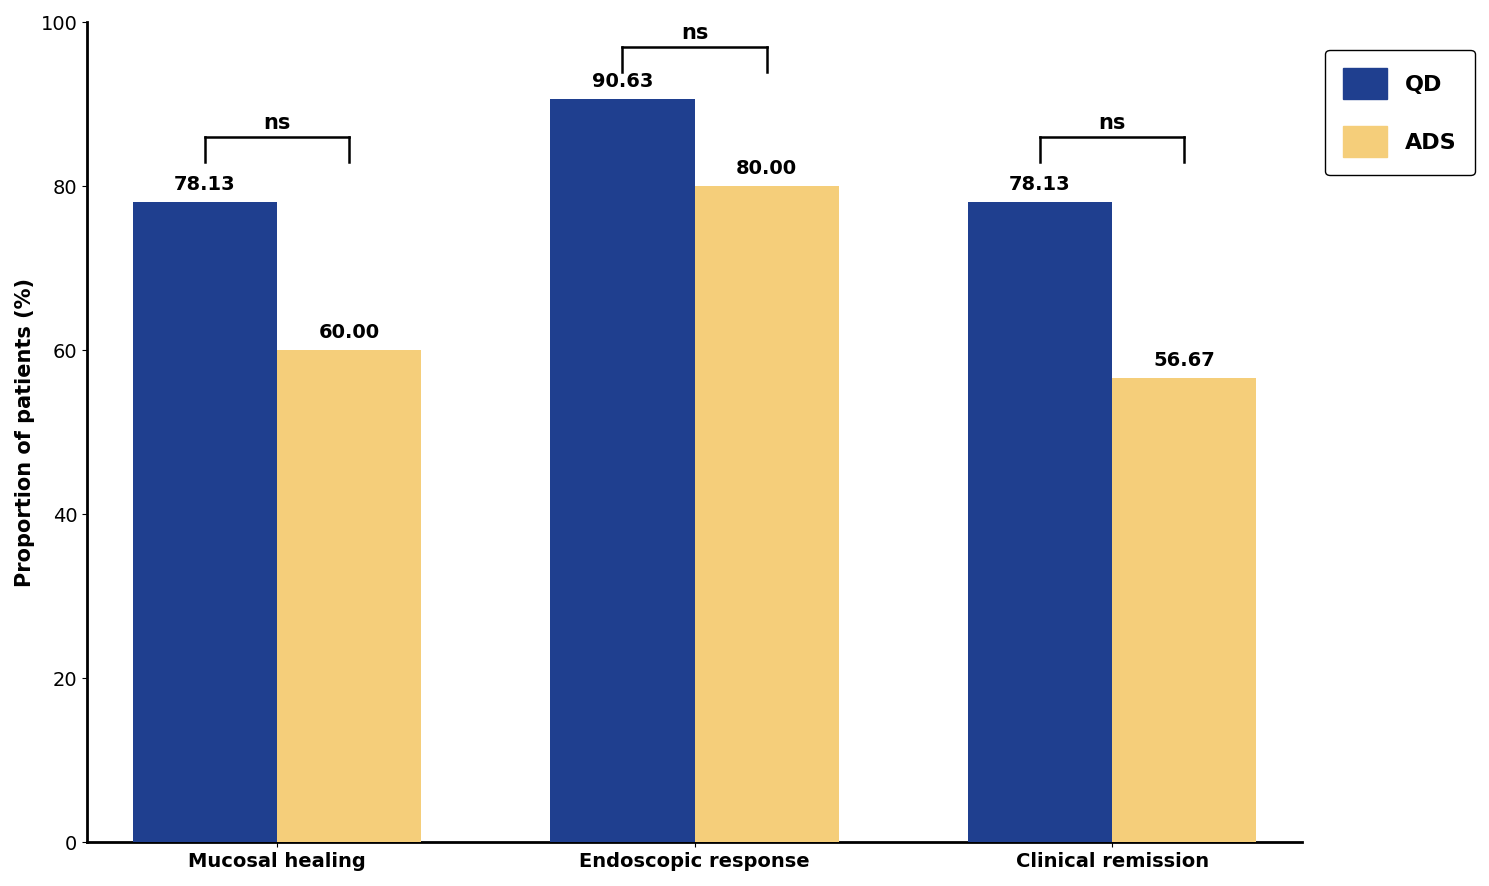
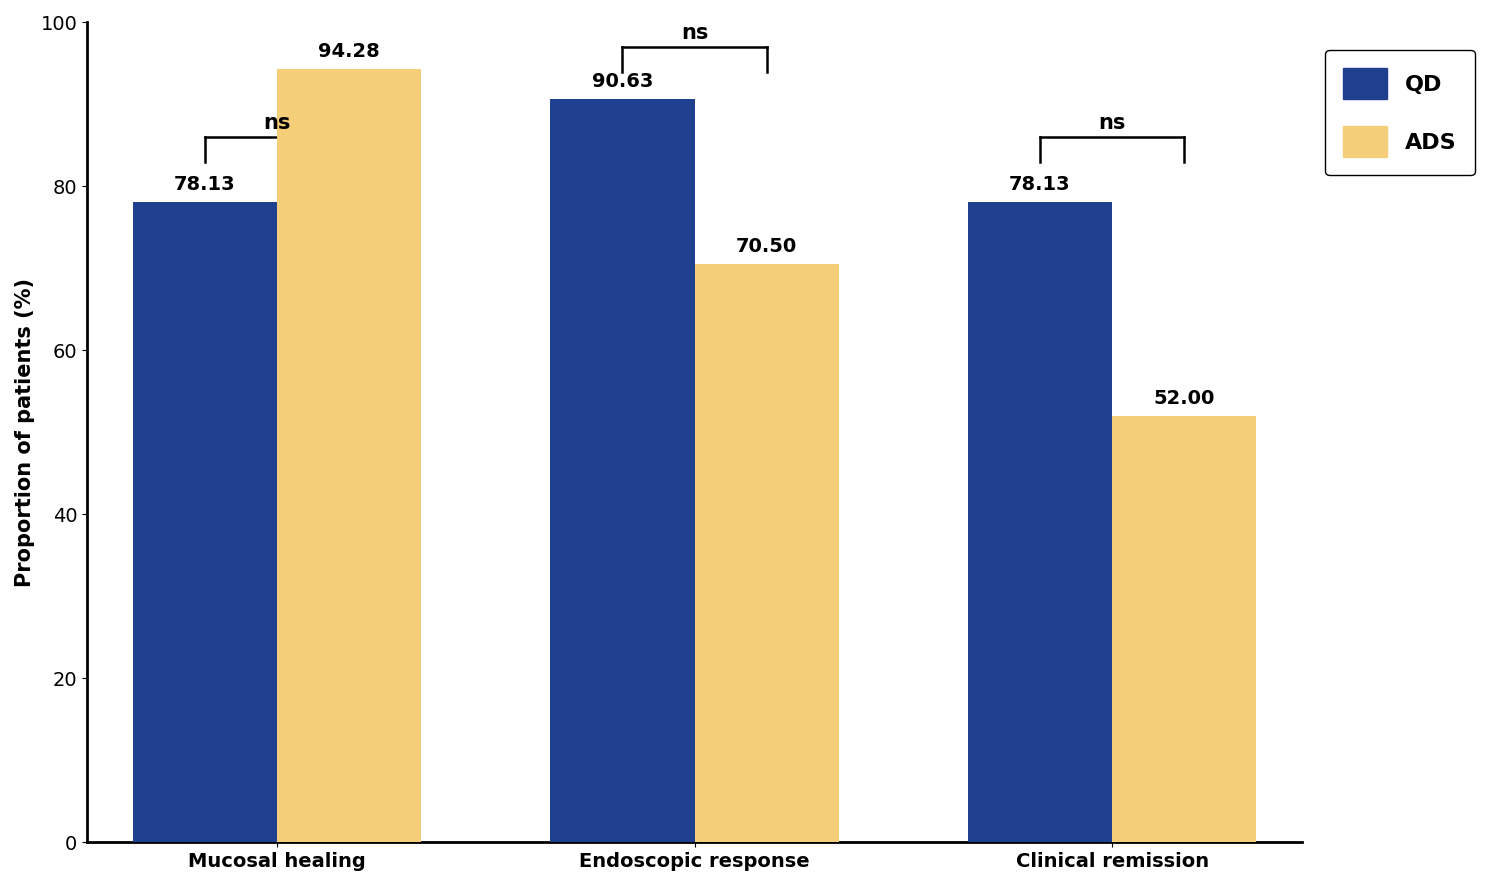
ADS/Mucosal healing: 60.00 -> 94.28
ADS/Endoscopic response: 80.00 -> 70.50
ADS/Clinical remission: 56.67 -> 52.00
